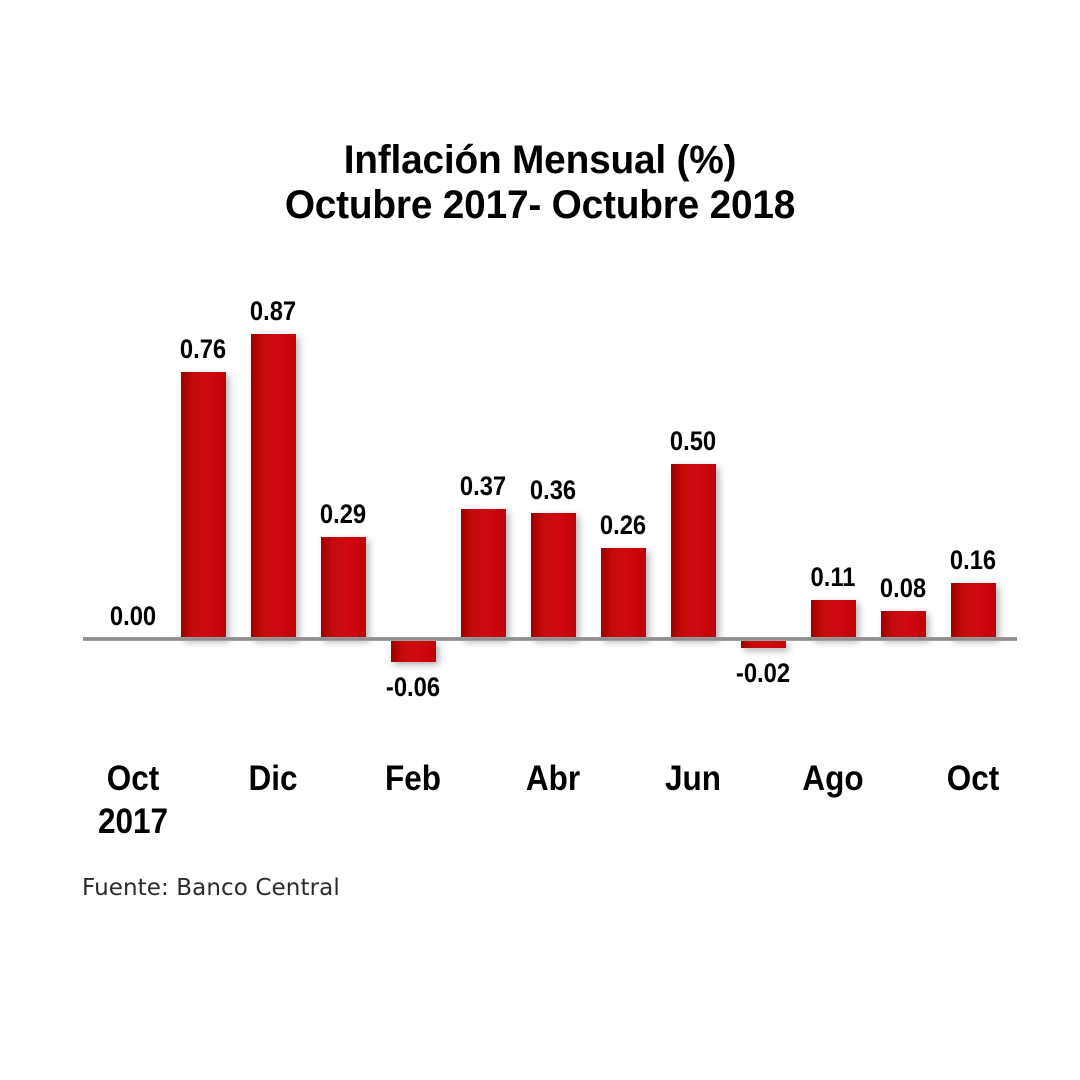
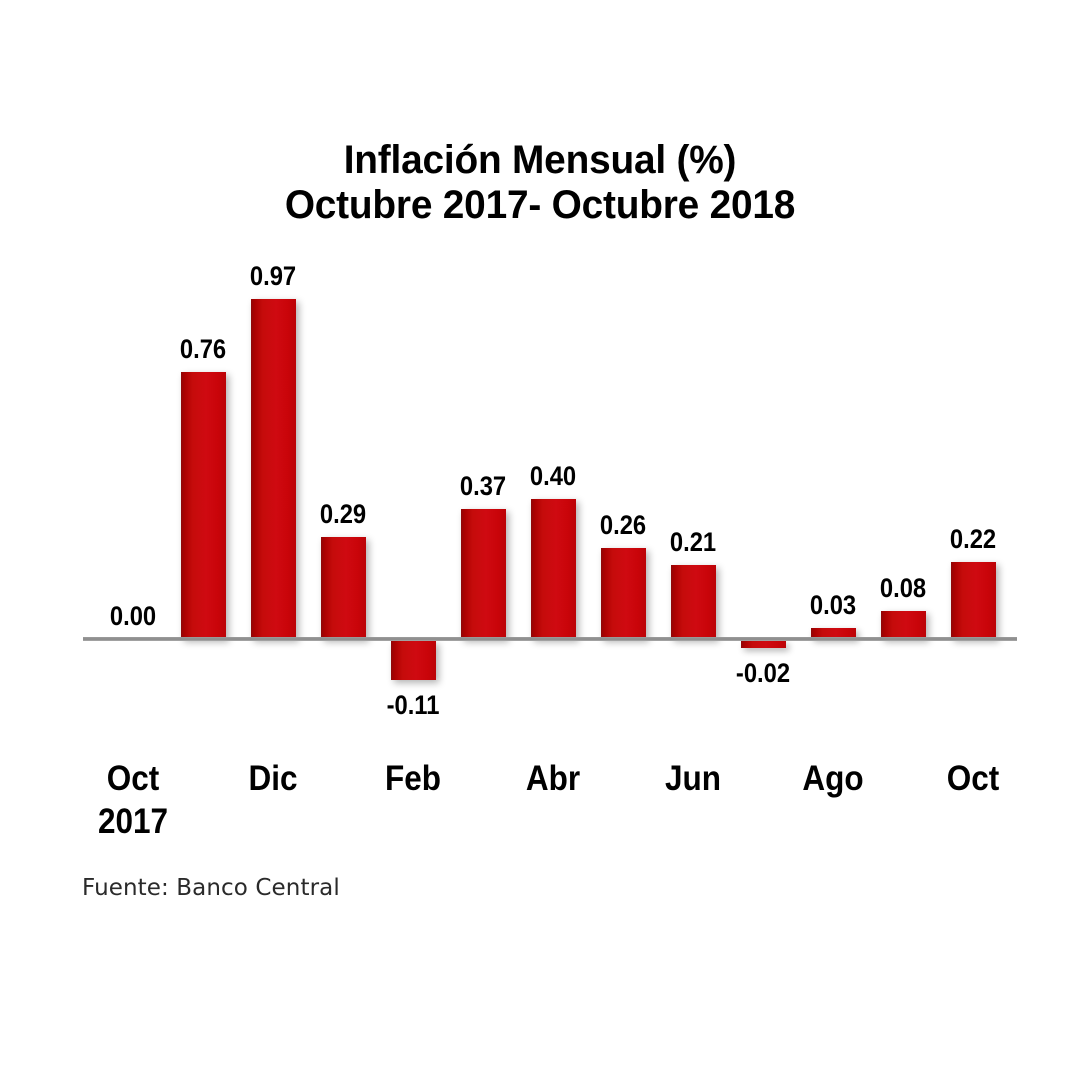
Dic: 0.87 -> 0.97
Feb: -0.06 -> -0.11
Abr: 0.36 -> 0.40
Jun: 0.50 -> 0.21
Ago: 0.11 -> 0.03
Oct: 0.16 -> 0.22
